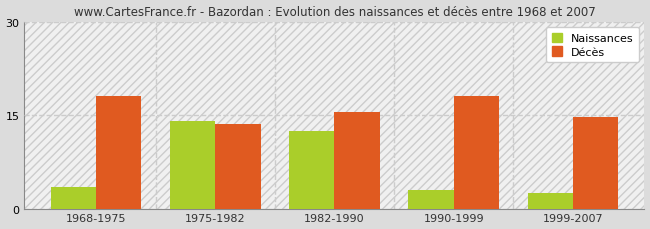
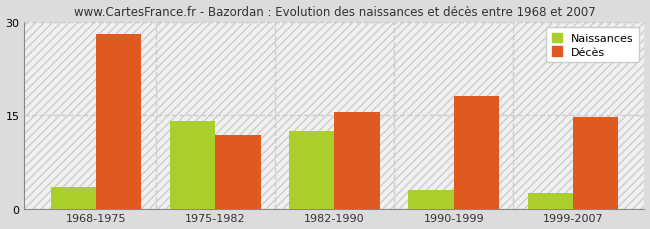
Décès/1968-1975: 18.0 -> 28.0
Décès/1975-1982: 13.5 -> 11.8
